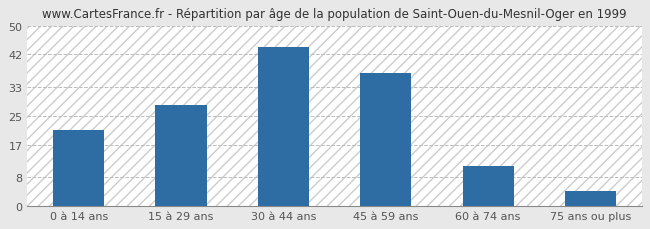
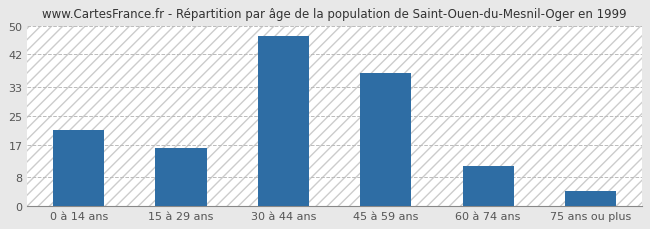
15 à 29 ans: 28 -> 16
30 à 44 ans: 44 -> 47
